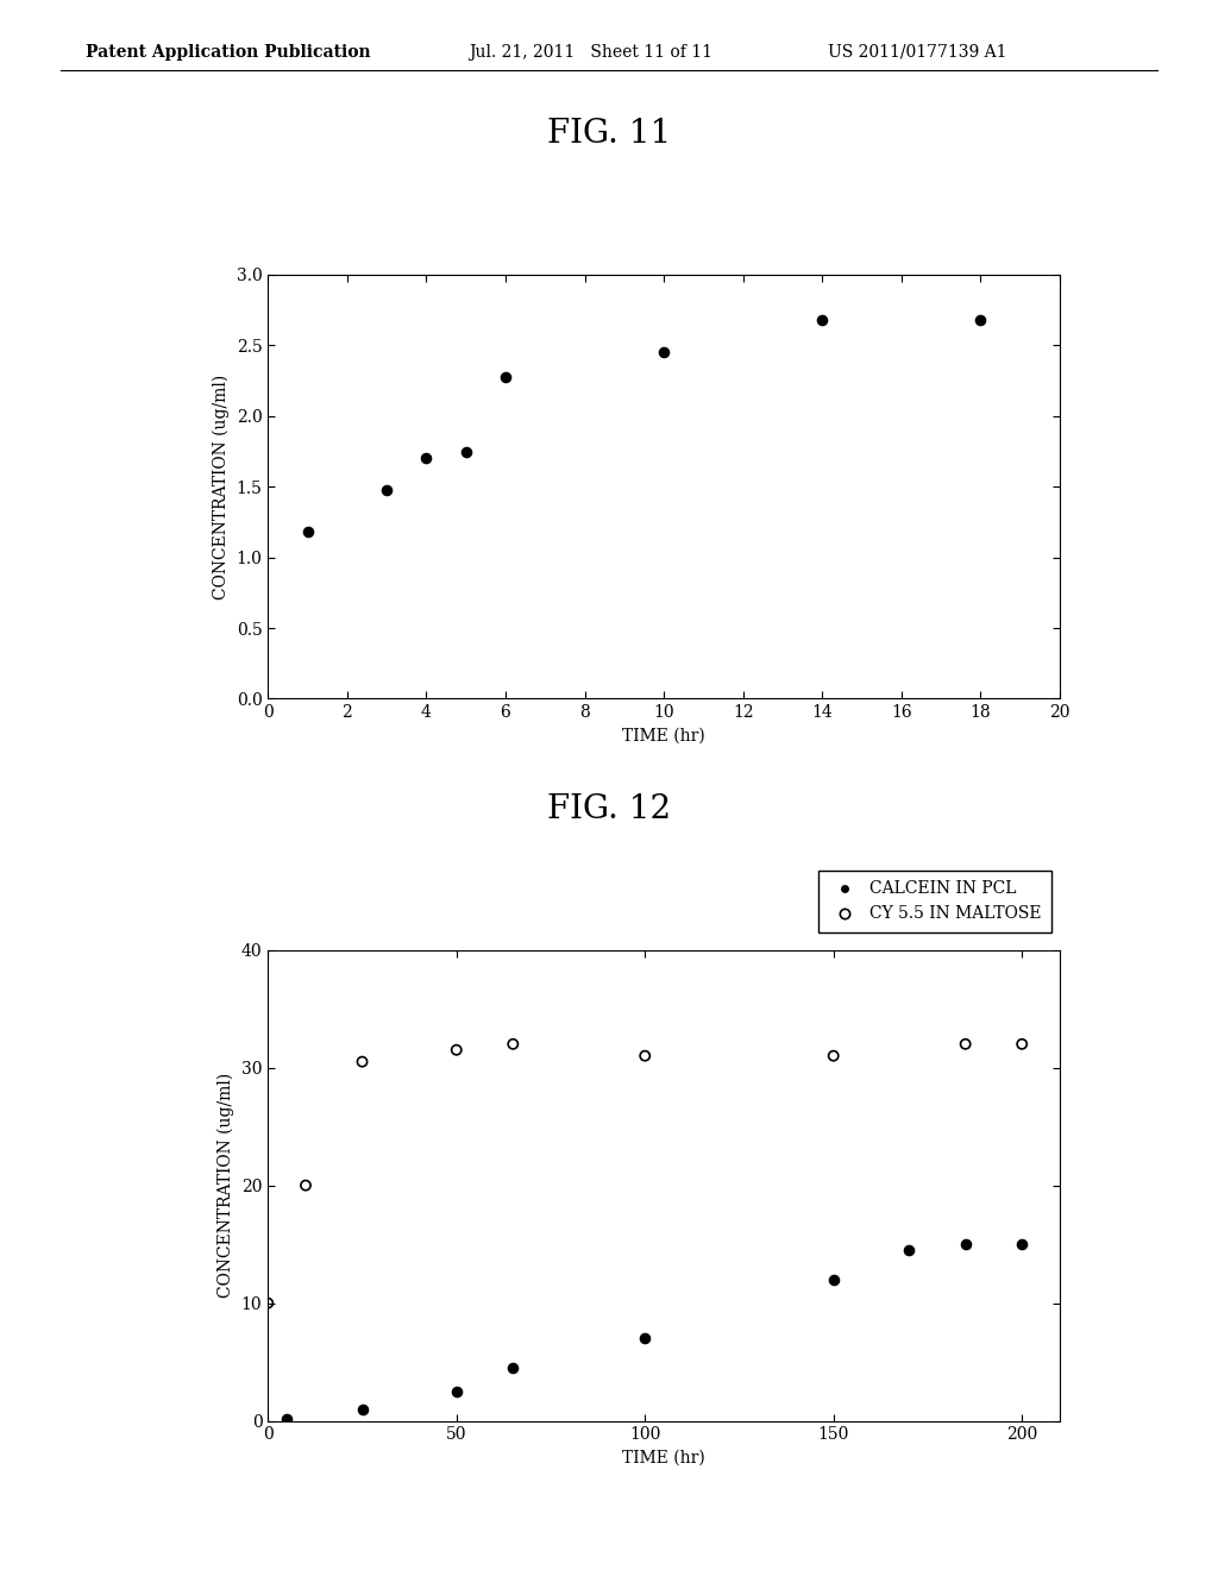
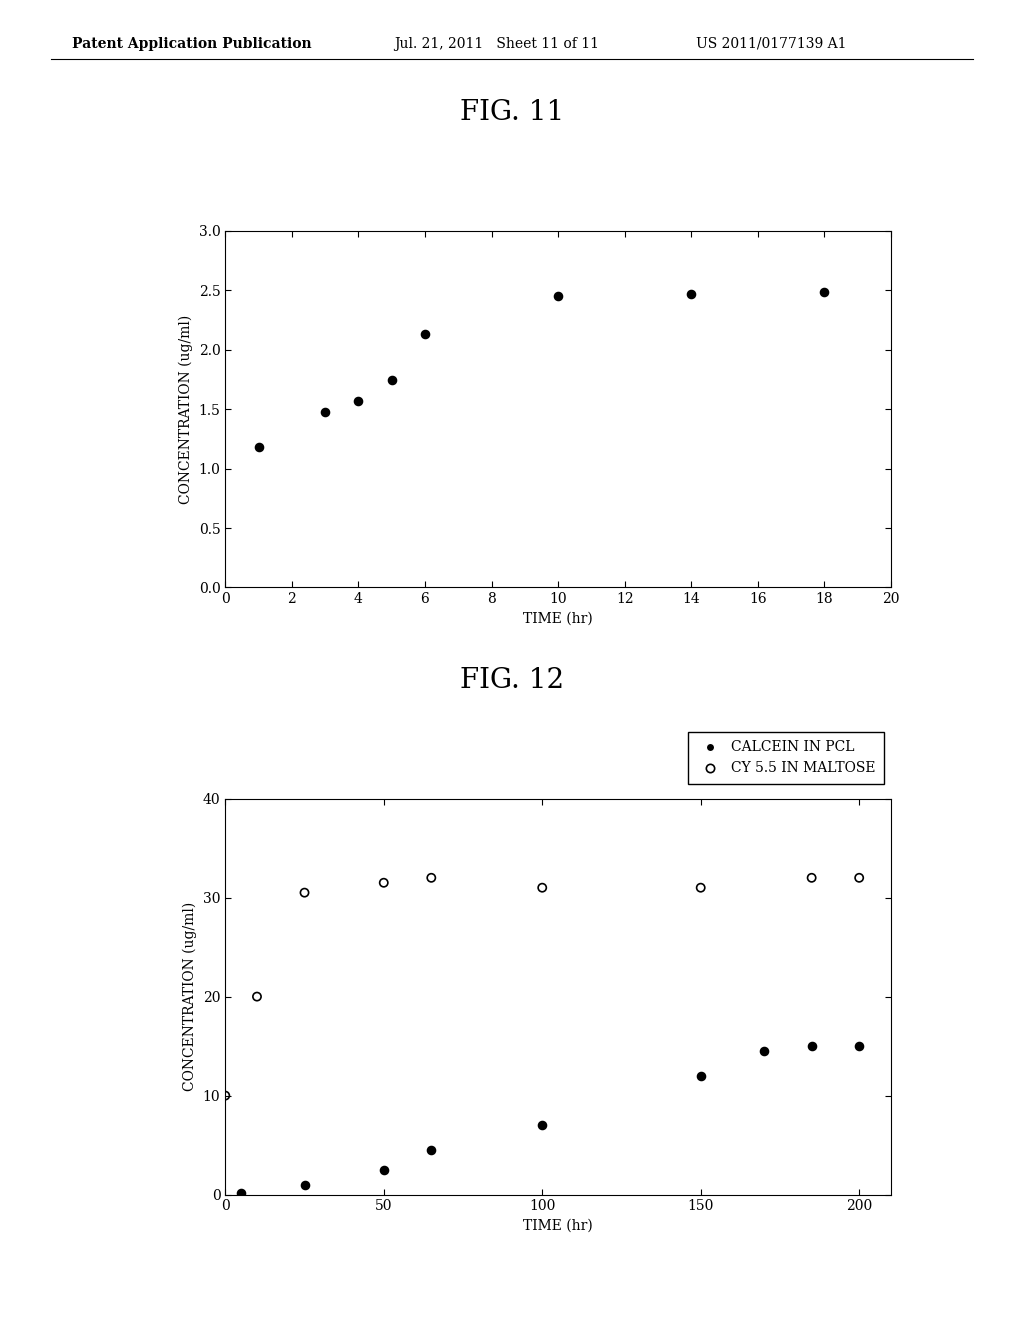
4: 1.70 -> 1.57
6: 2.28 -> 2.13
14: 2.68 -> 2.47
18: 2.68 -> 2.49
